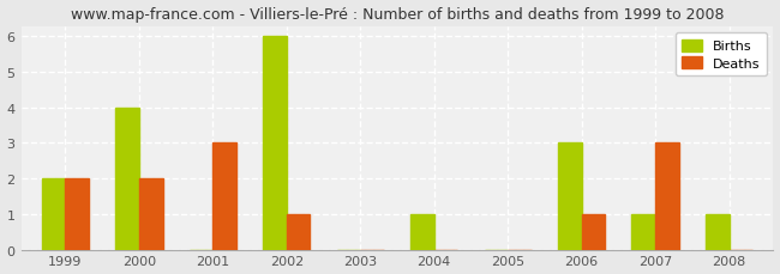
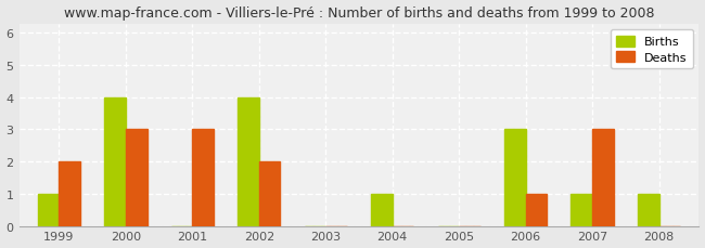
Births/1999: 2 -> 1
Deaths/2000: 2 -> 3
Births/2002: 6 -> 4
Deaths/2002: 1 -> 2
